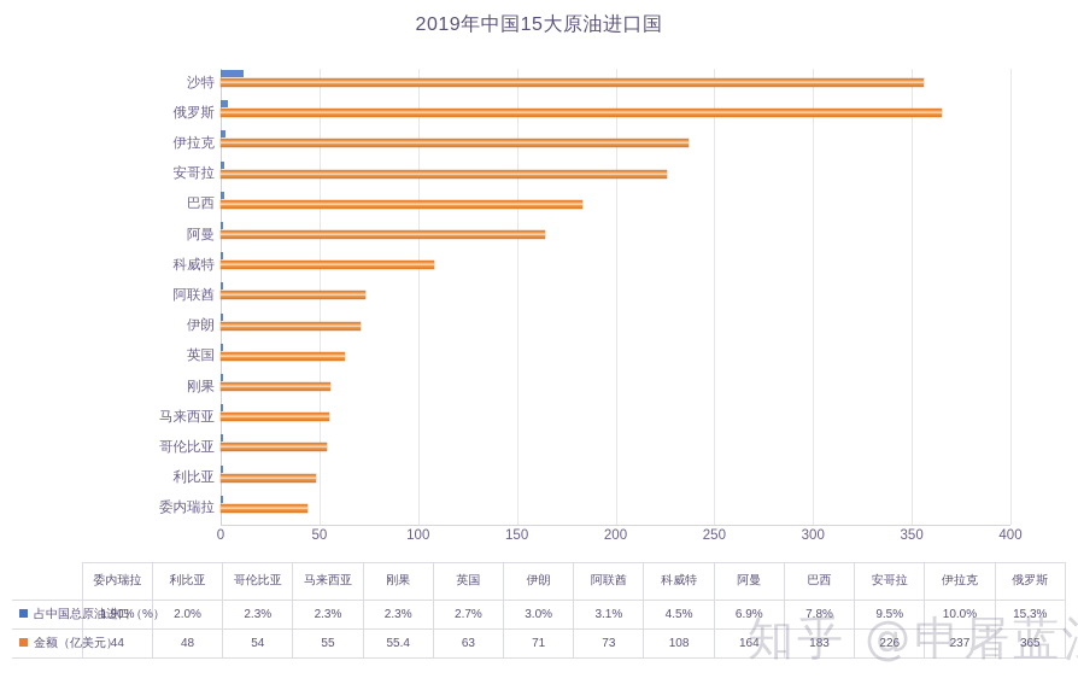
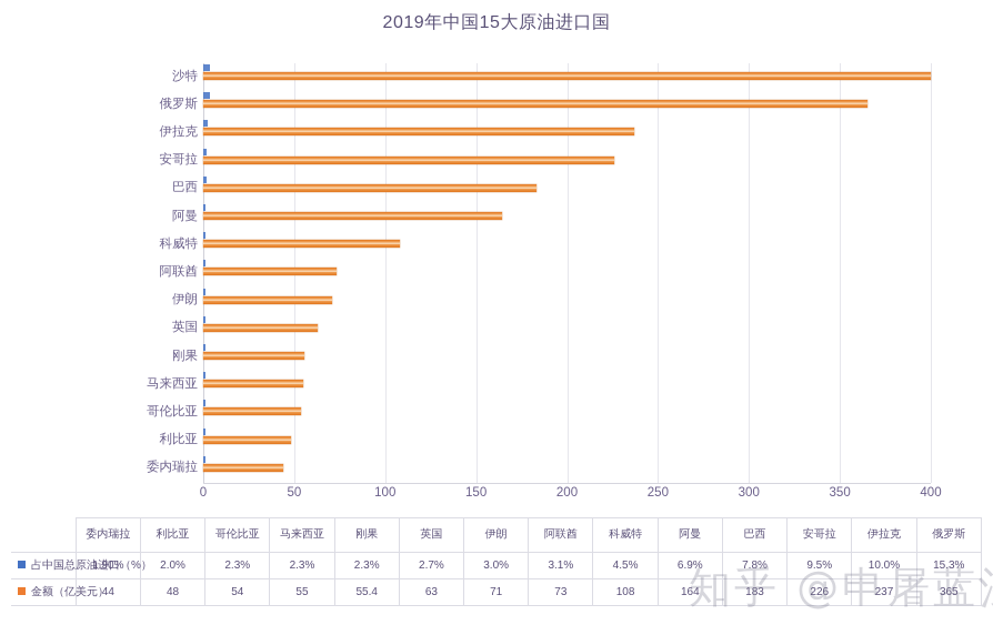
金额（亿美元）/沙特: 356 -> 400
占中国总原油进口（%）/沙特: 53 -> 17
